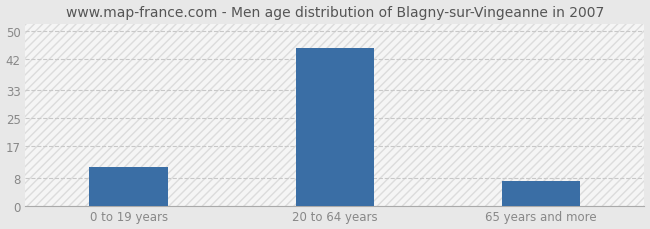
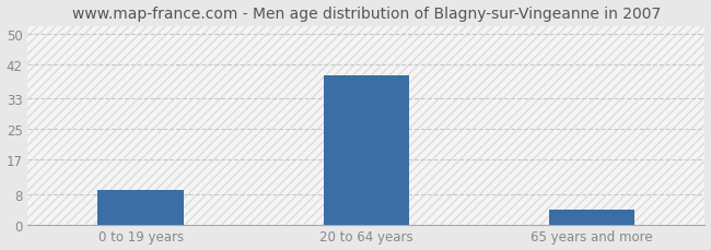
0 to 19 years: 11 -> 9
20 to 64 years: 45 -> 39
65 years and more: 7 -> 4
